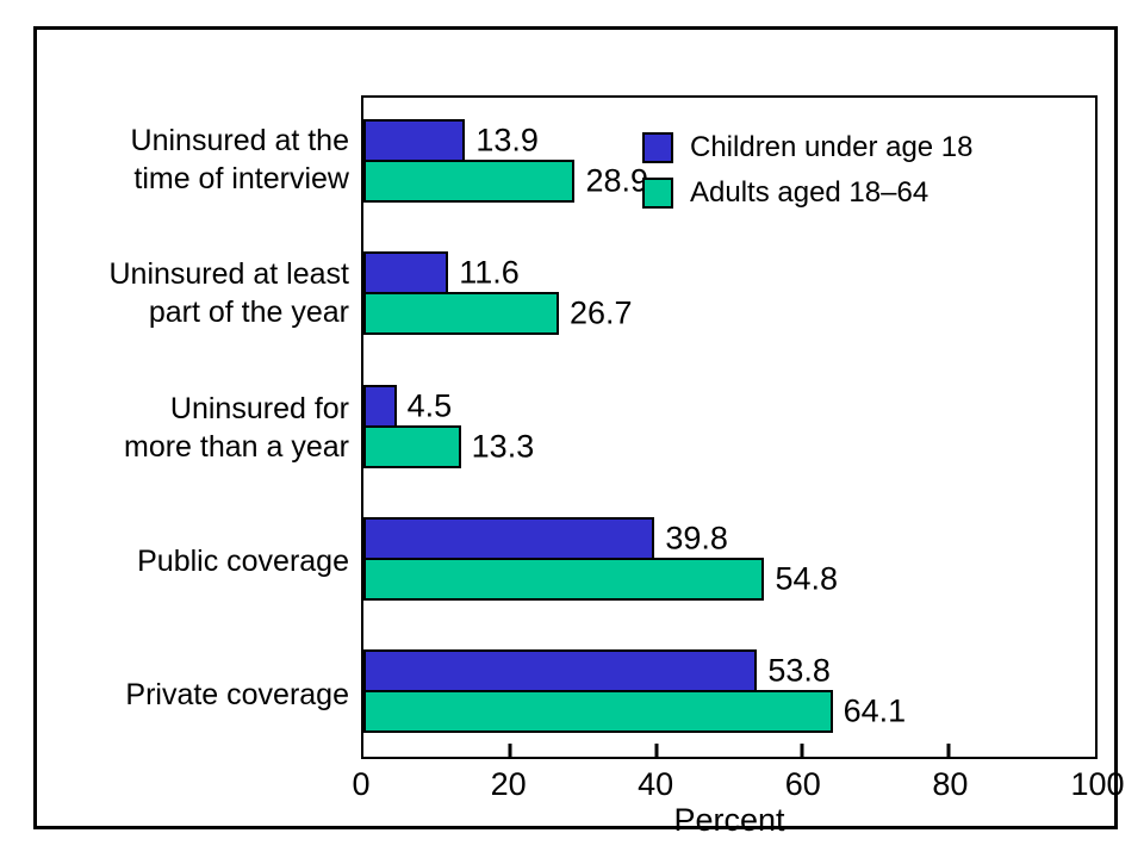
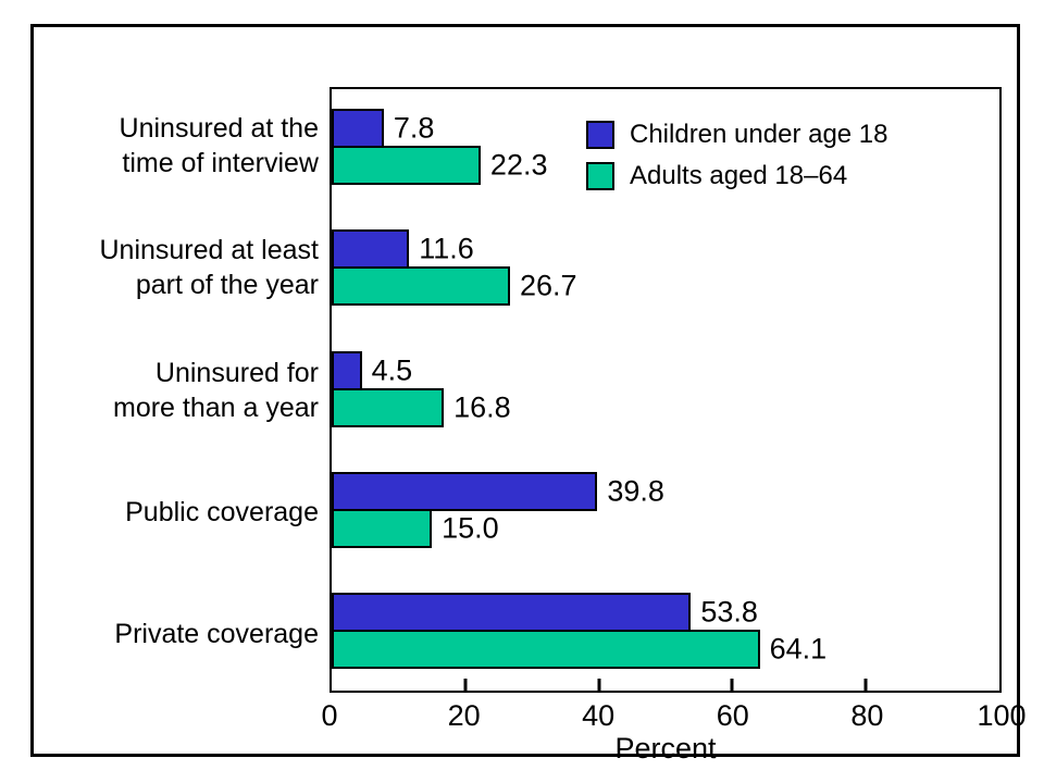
Children under age 18/Uninsured at the time of interview: 13.9 -> 7.8
Adults aged 18–64/Uninsured at the time of interview: 28.9 -> 22.3
Adults aged 18–64/Uninsured for more than a year: 13.3 -> 16.8
Adults aged 18–64/Public coverage: 54.8 -> 15.0
